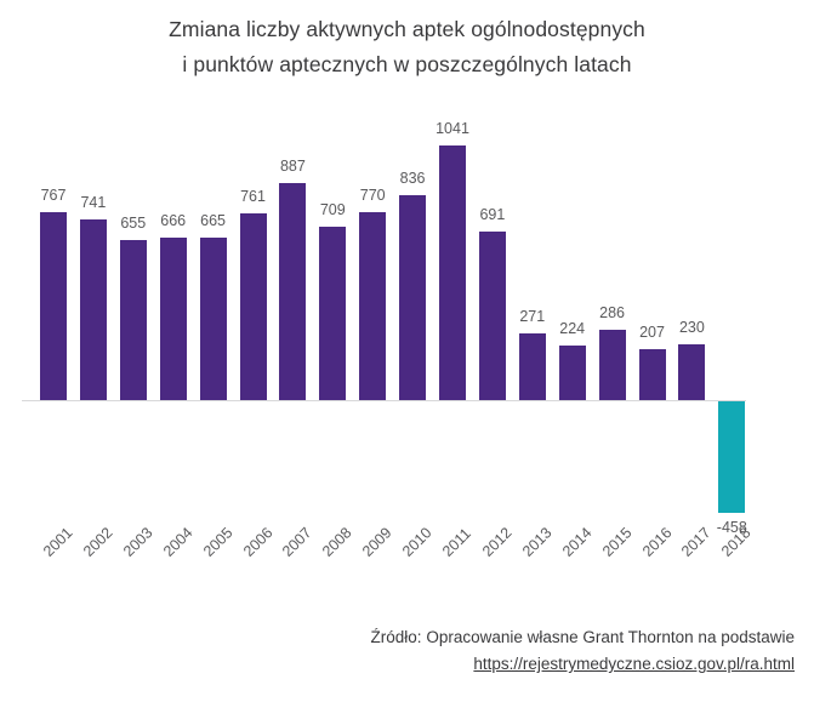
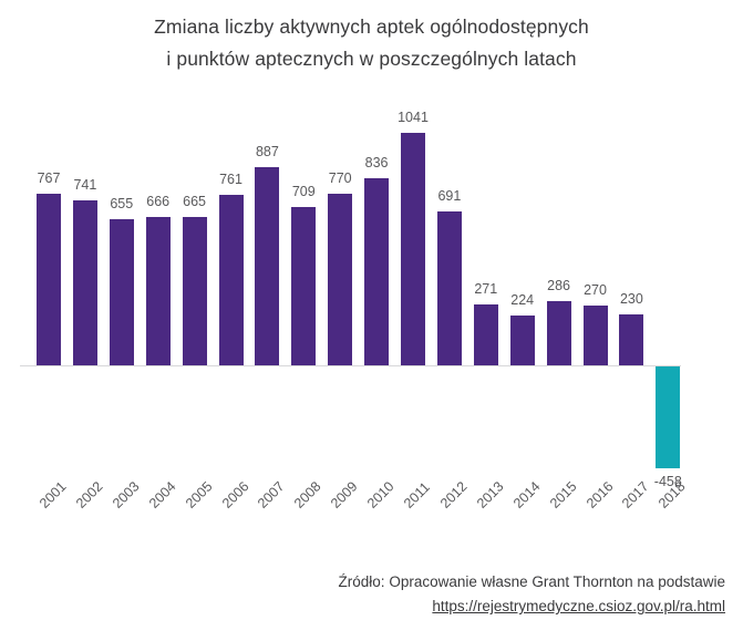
2016: 207 -> 270
